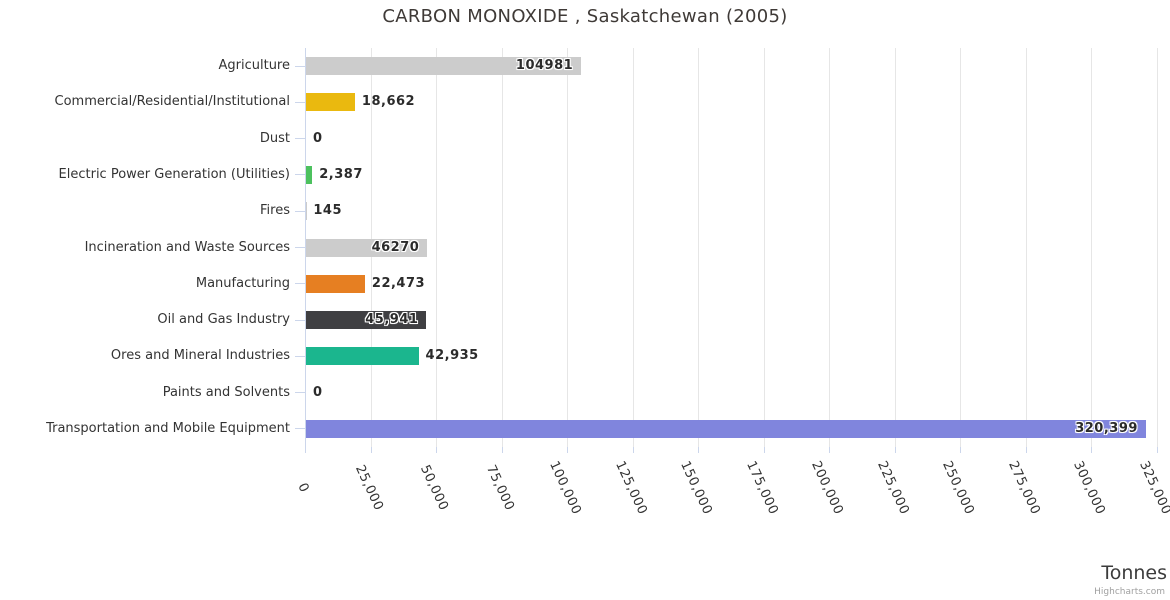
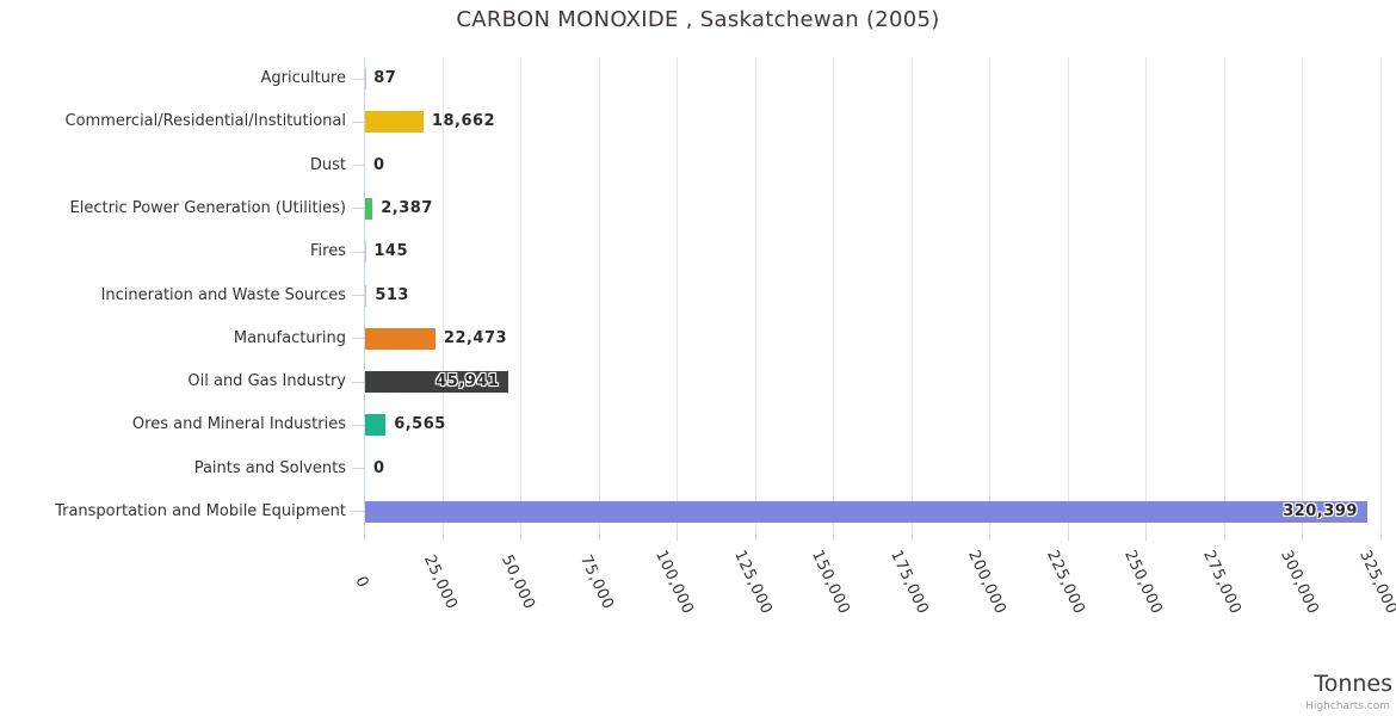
Agriculture: 104981 -> 87
Incineration and Waste Sources: 46270 -> 513
Ores and Mineral Industries: 42,935 -> 6,565
